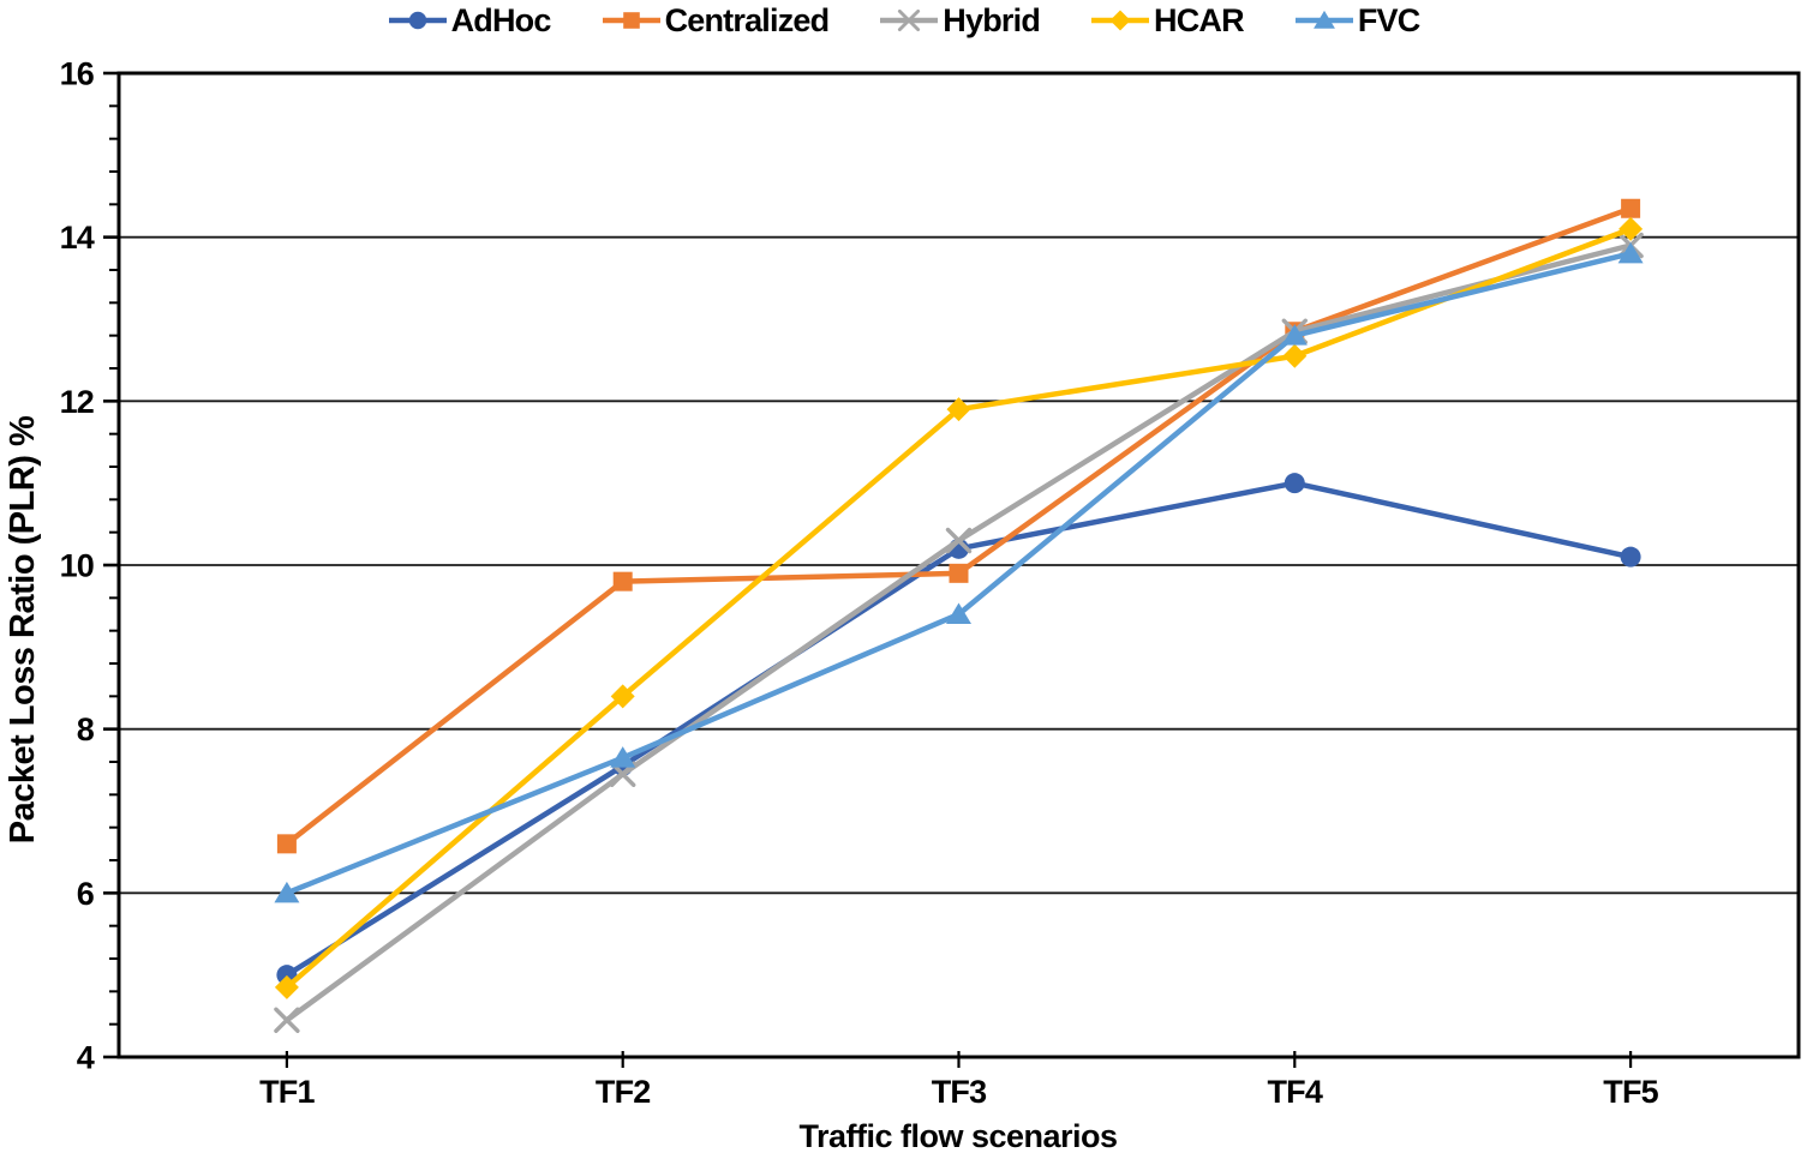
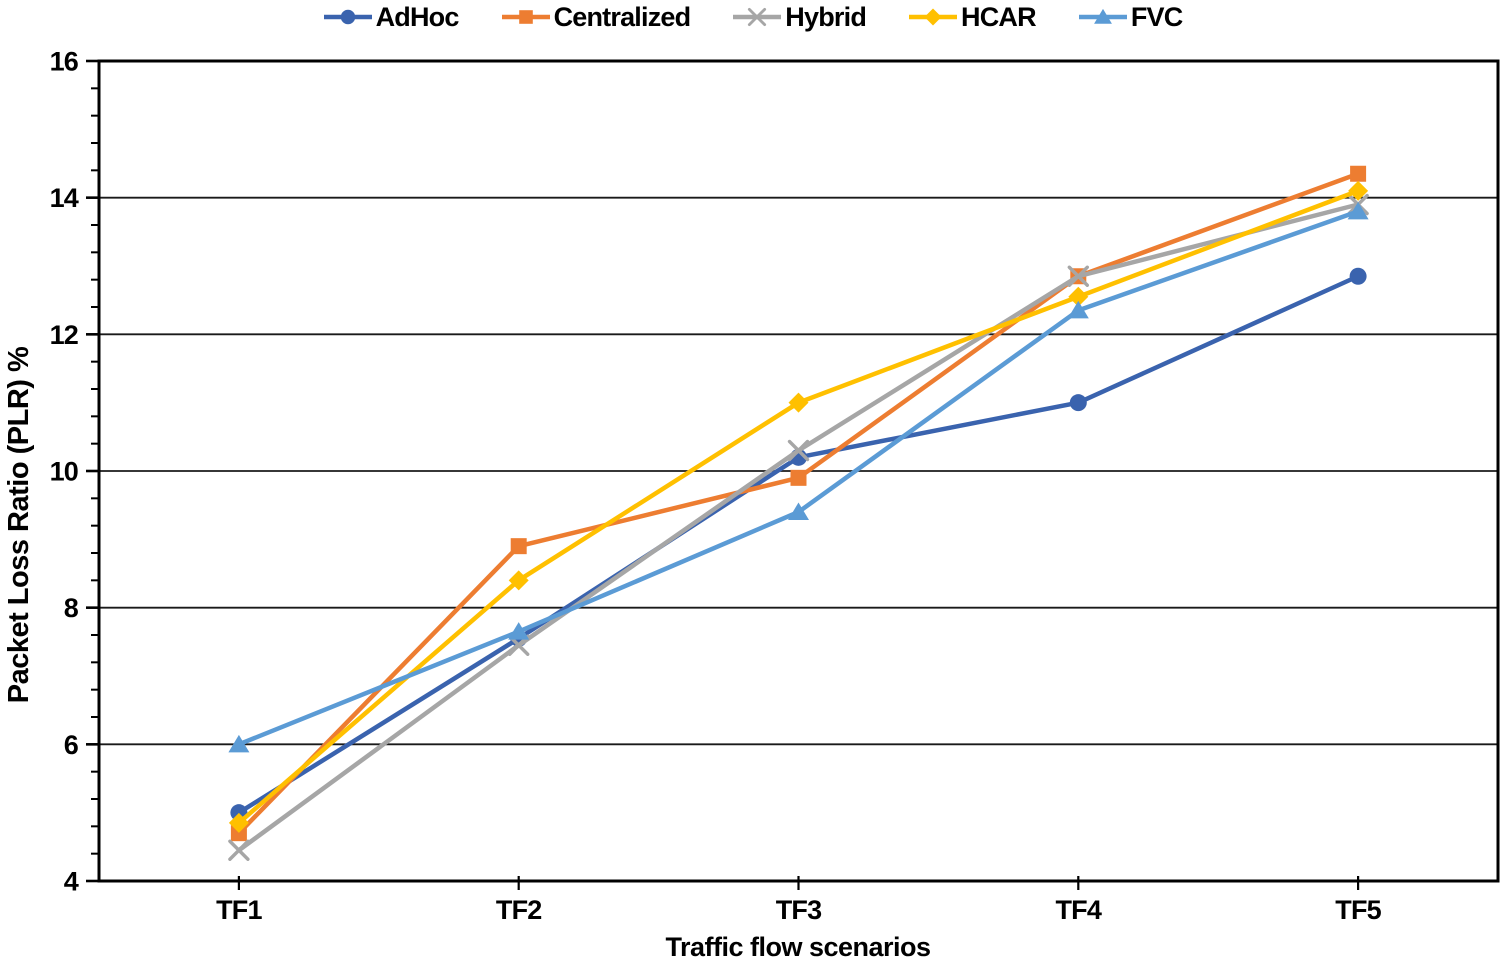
Centralized/TF1: 6.6 -> 4.7
Centralized/TF2: 9.8 -> 8.9
HCAR/TF3: 11.9 -> 11.0
FVC/TF4: 12.8 -> 12.3
AdHoc/TF5: 10.1 -> 12.8
